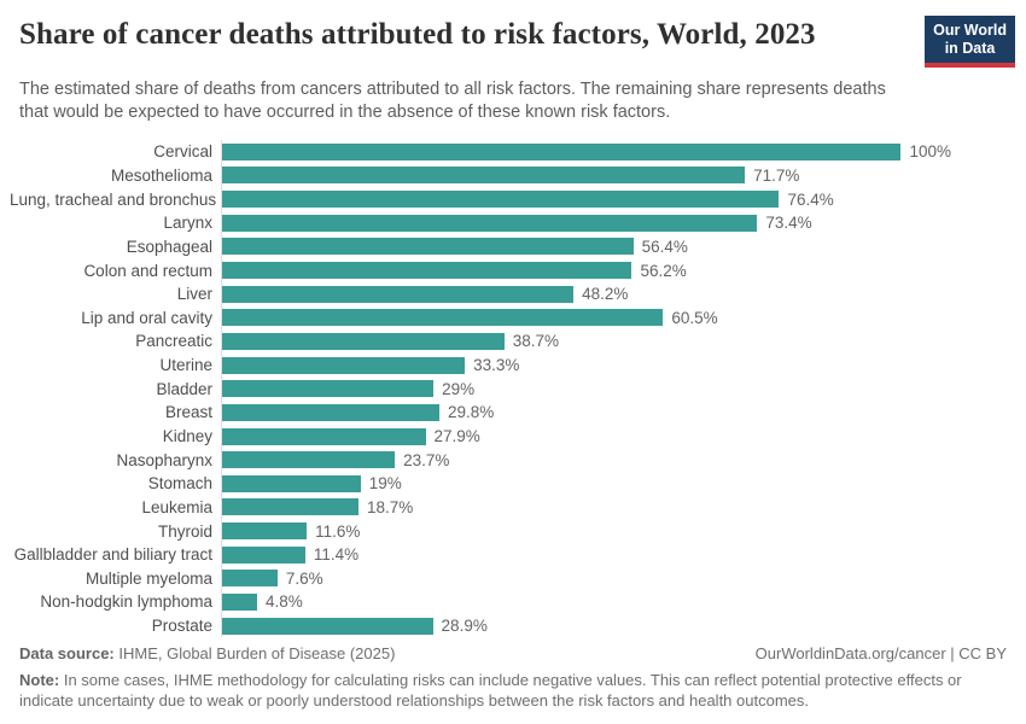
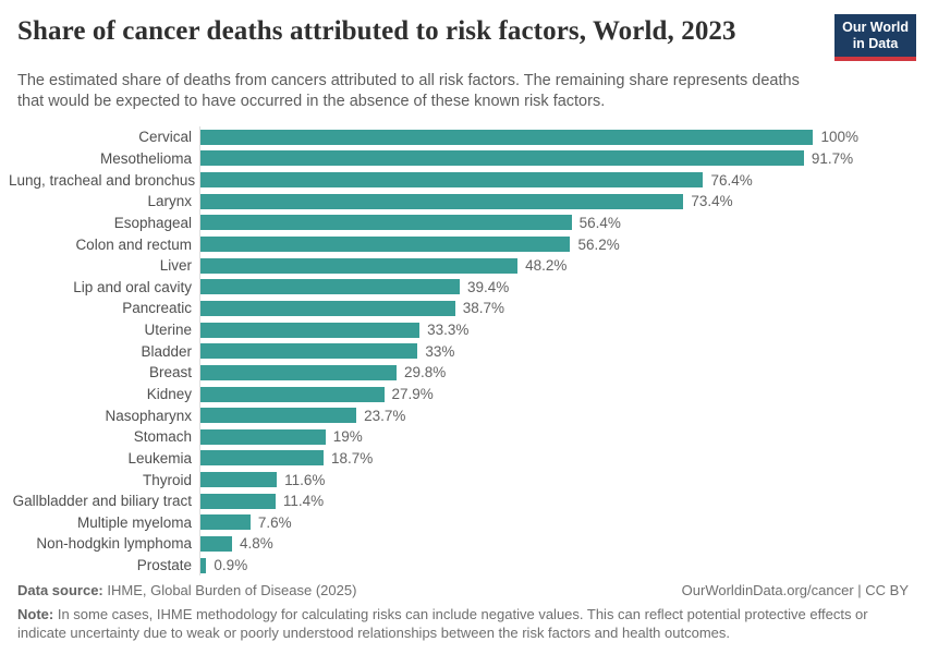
Mesothelioma: 71.7% -> 91.7%
Lip and oral cavity: 60.5% -> 39.4%
Bladder: 29% -> 33%
Prostate: 28.9% -> 0.9%
